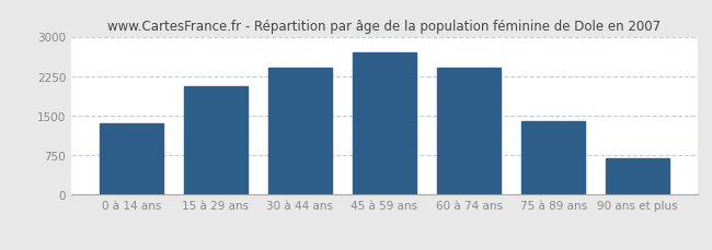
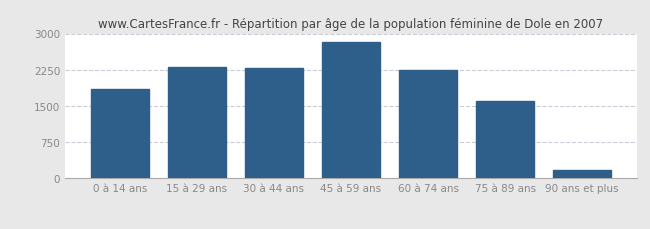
0 à 14 ans: 1350 -> 1850
15 à 29 ans: 2050 -> 2300
30 à 44 ans: 2400 -> 2290
45 à 59 ans: 2700 -> 2820
60 à 74 ans: 2400 -> 2240
75 à 89 ans: 1400 -> 1600
90 ans et plus: 700 -> 160
